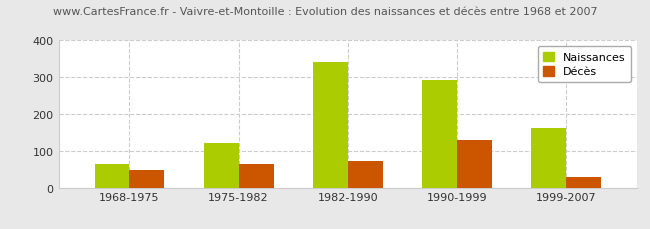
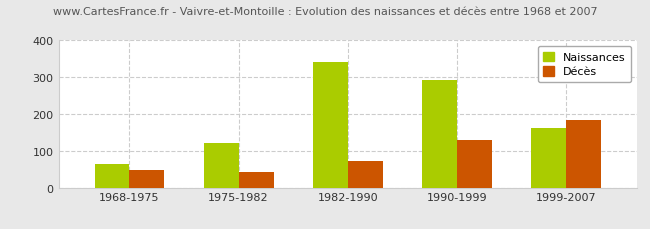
Décès/1975-1982: 65 -> 42
Décès/1999-2007: 30 -> 183
